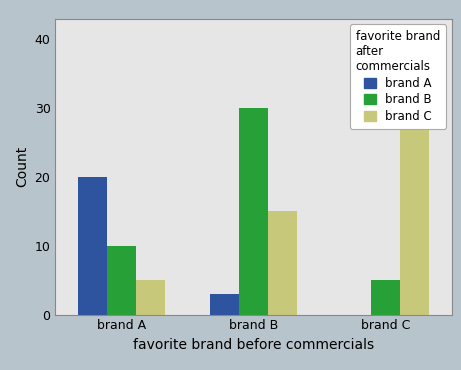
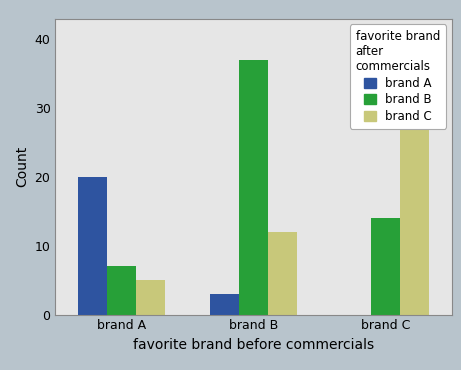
brand B/brand A: 10 -> 7
brand B/brand B: 30 -> 37
brand C/brand B: 15 -> 12
brand B/brand C: 5 -> 14
